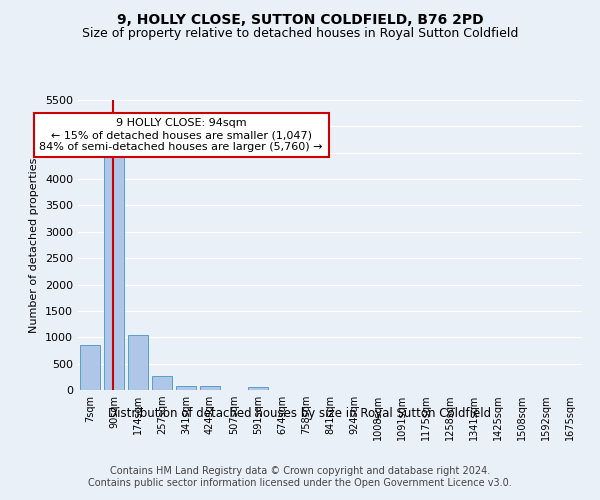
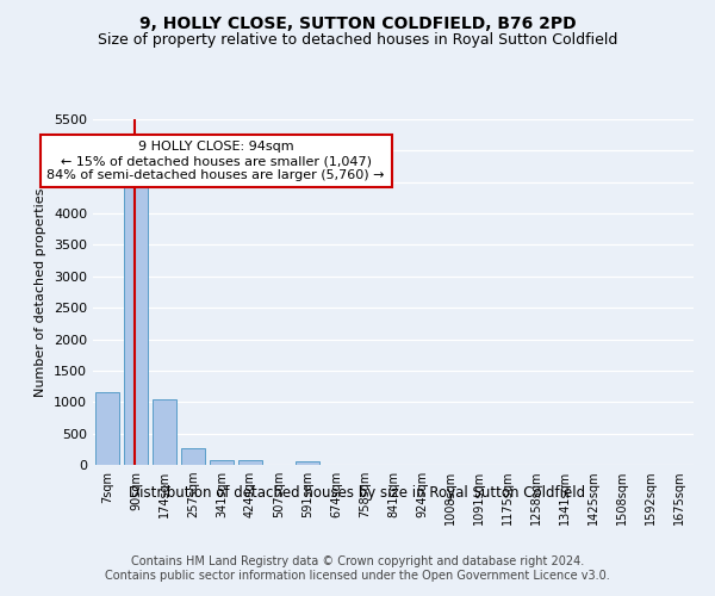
7sqm: 850 -> 1160
